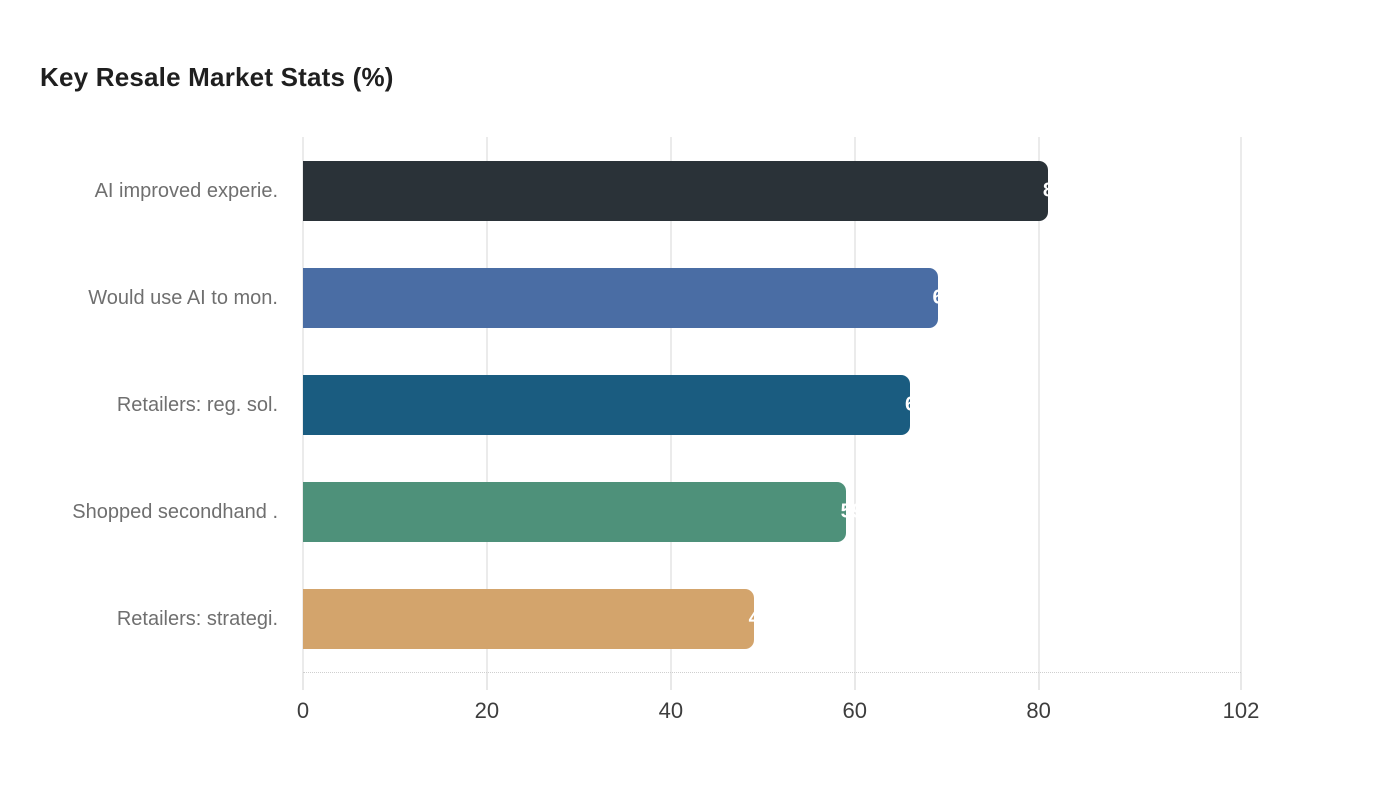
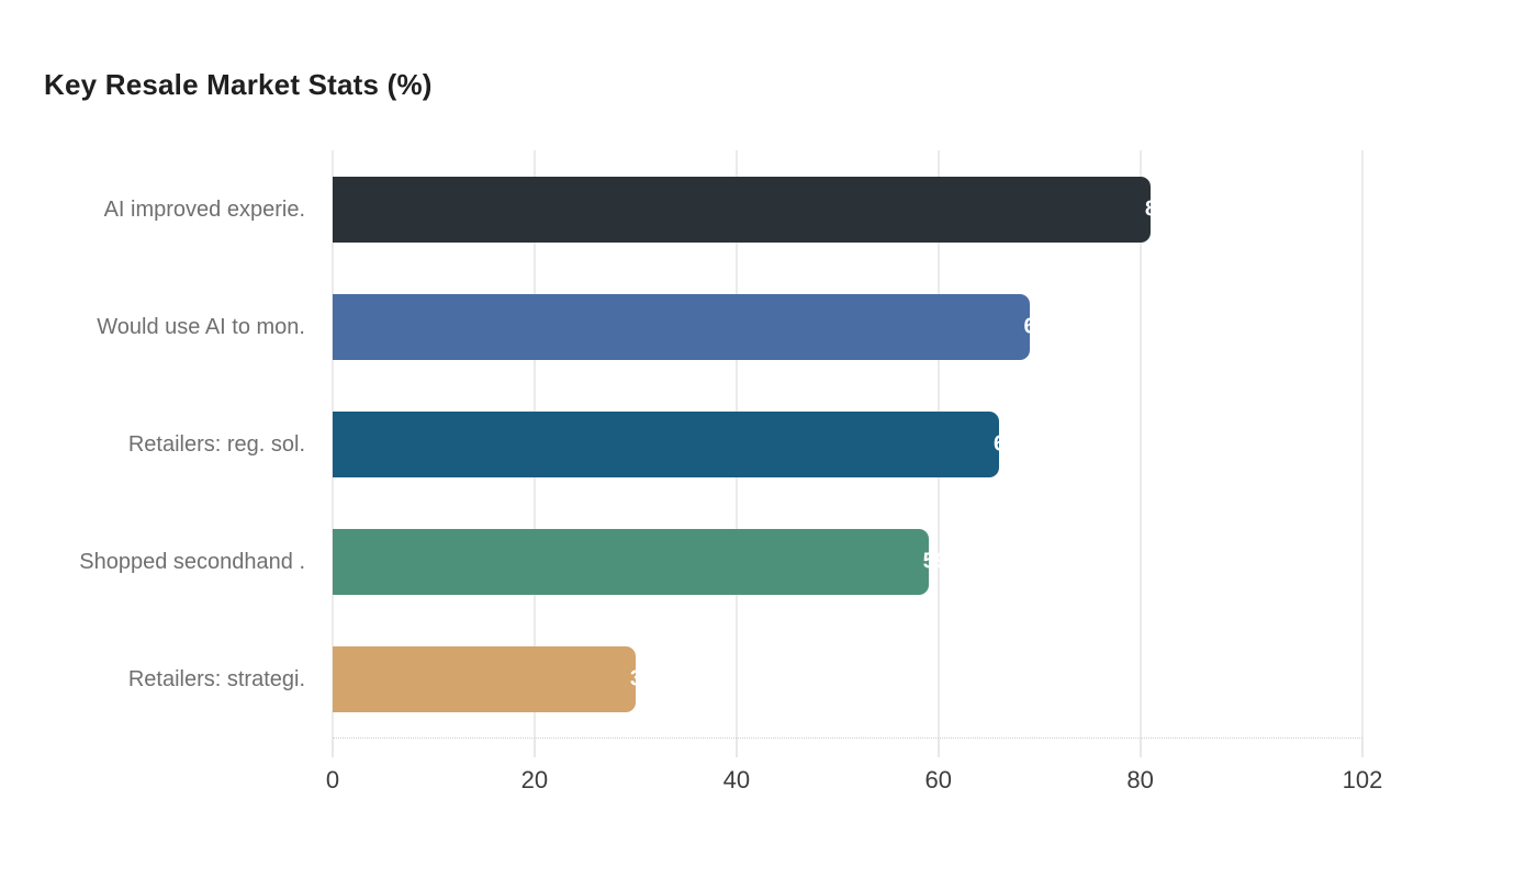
Retailers: strategi.: 49 -> 30
